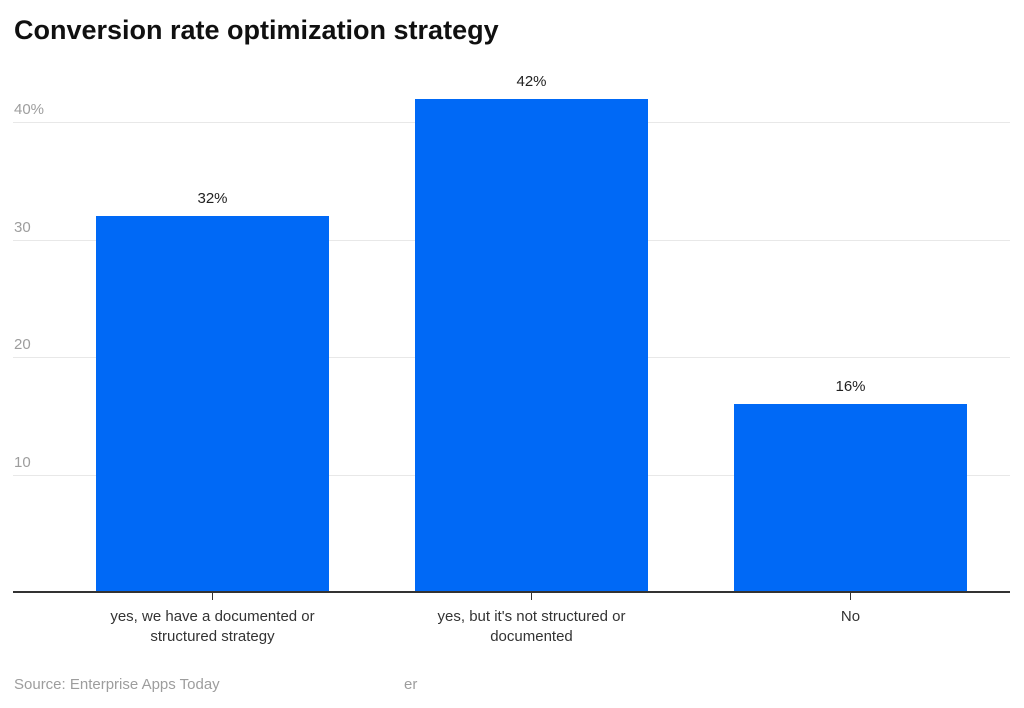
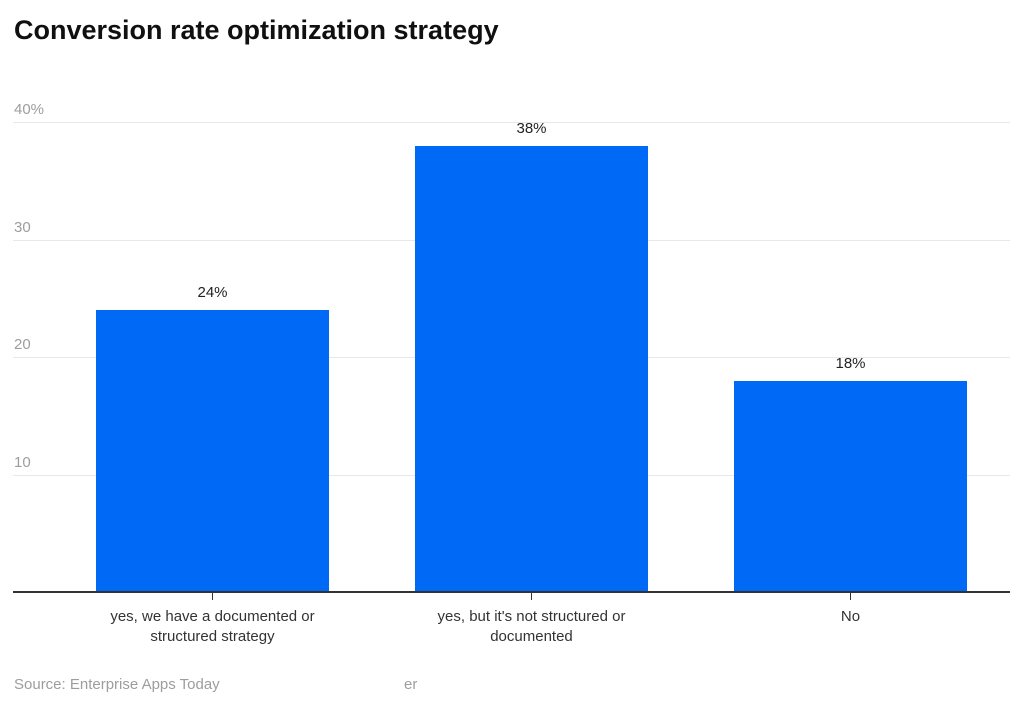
yes, we have a documented or structured strategy: 32% -> 24%
yes, but it's not structured or documented: 42% -> 38%
No: 16% -> 18%
